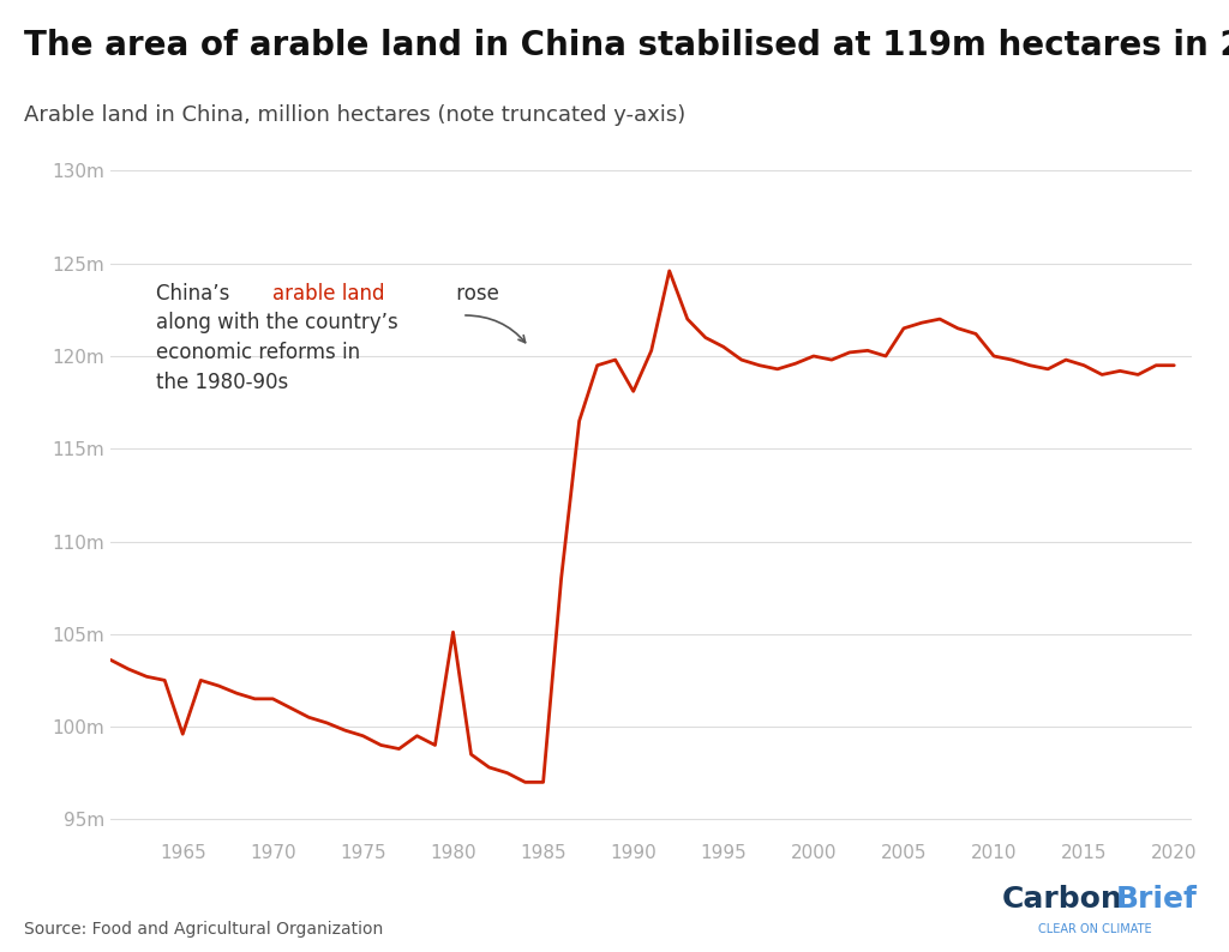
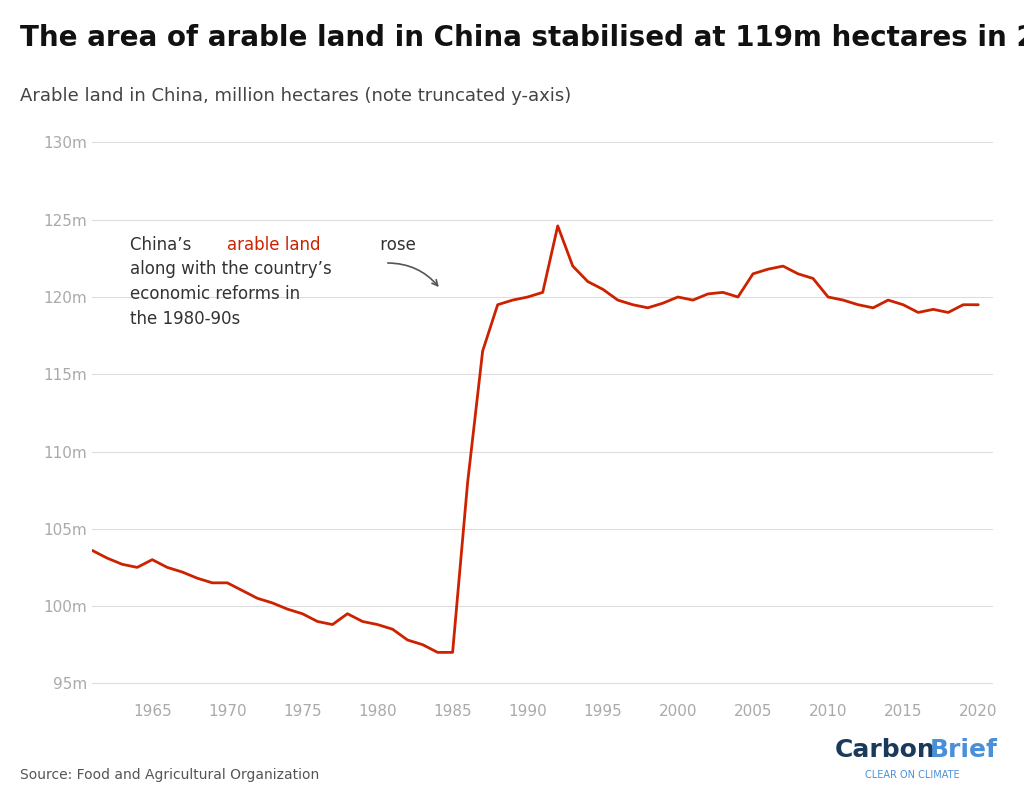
1965: 99.6m -> 103.0m
1980: 105.1m -> 98.8m
1990: 118.1m -> 120.0m
